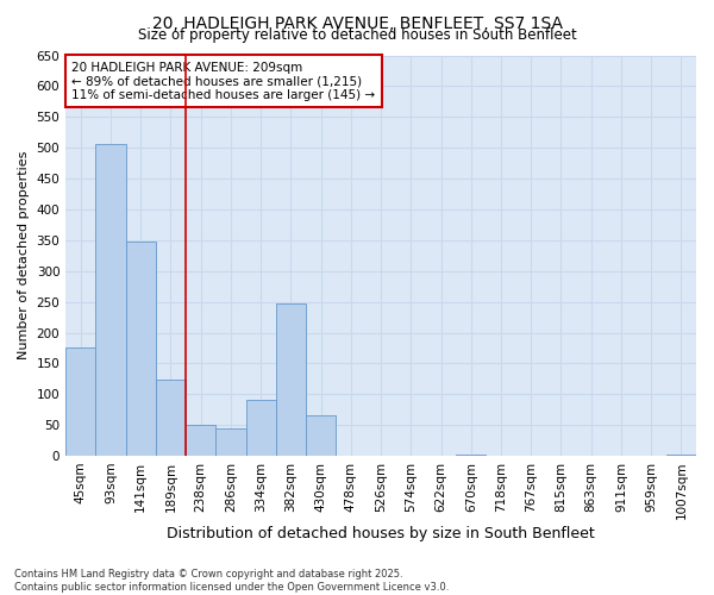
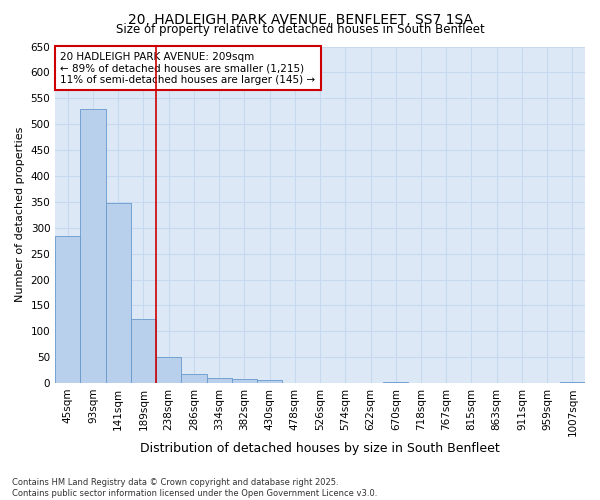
45sqm: 176 -> 285
93sqm: 506 -> 530
286sqm: 44 -> 18
334sqm: 90 -> 10
382sqm: 248 -> 8
430sqm: 66 -> 5
